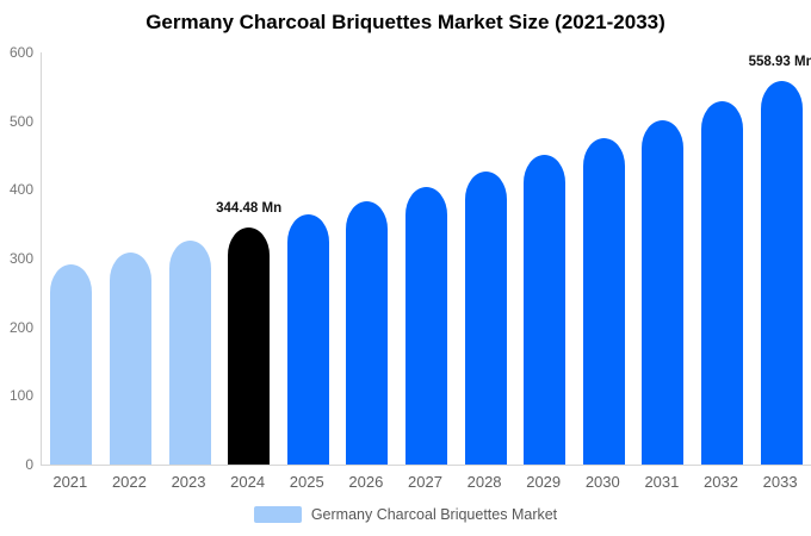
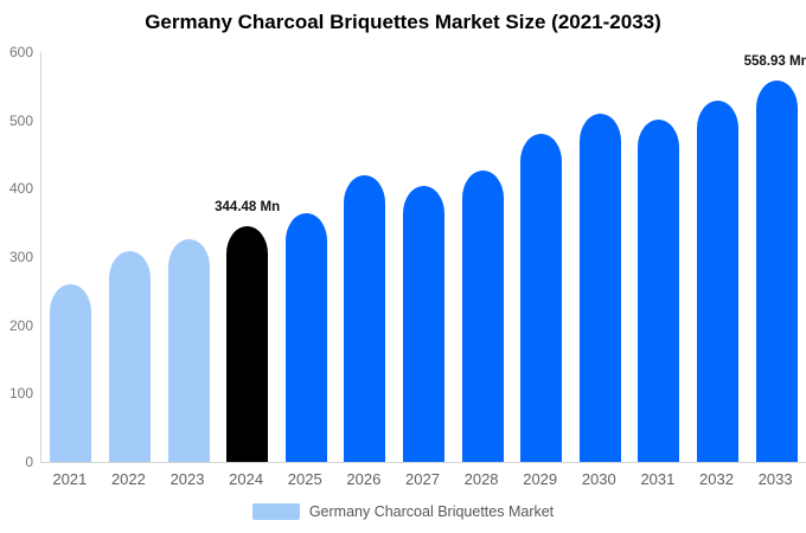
2021: 290 -> 260
2026: 380 -> 420
2029: 450 -> 480
2030: 480 -> 510
